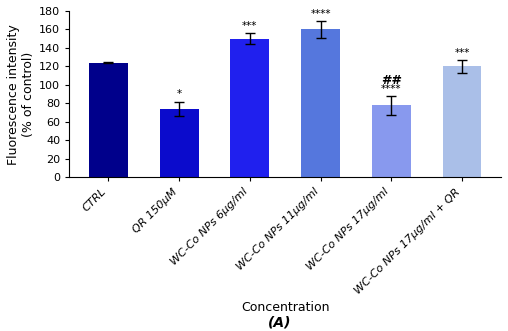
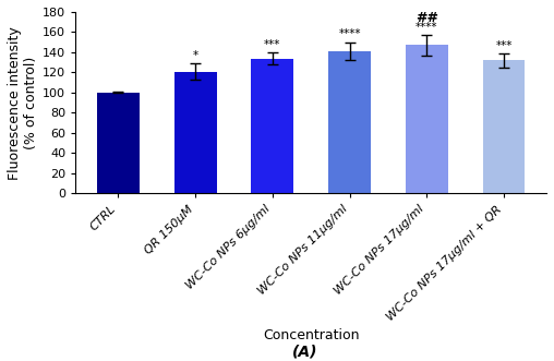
CTRL: 124 -> 100
QR 150μM: 74 -> 121
WC-Co NPs 6μg/ml: 150 -> 134
WC-Co NPs 11μg/ml: 160 -> 141
WC-Co NPs 17μg/ml: 78 -> 147
WC-Co NPs 17μg/ml + QR: 120 -> 132
